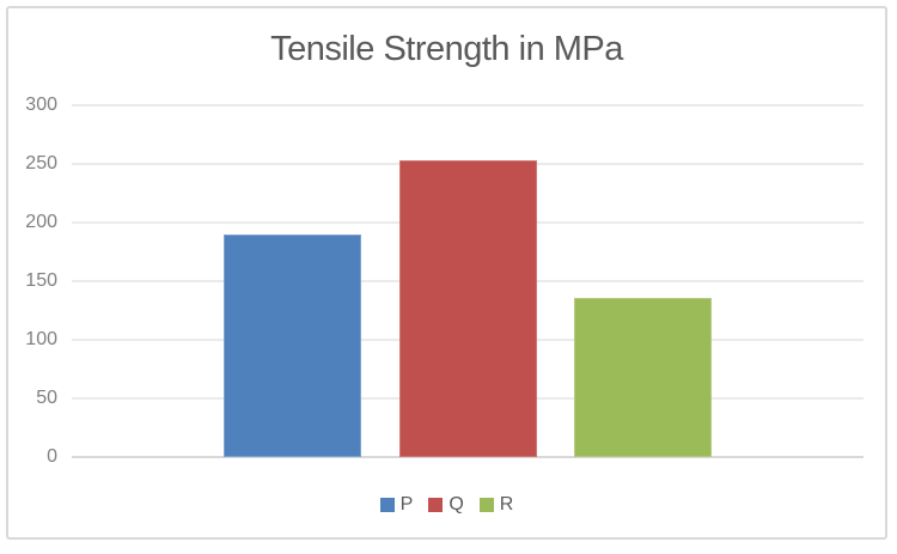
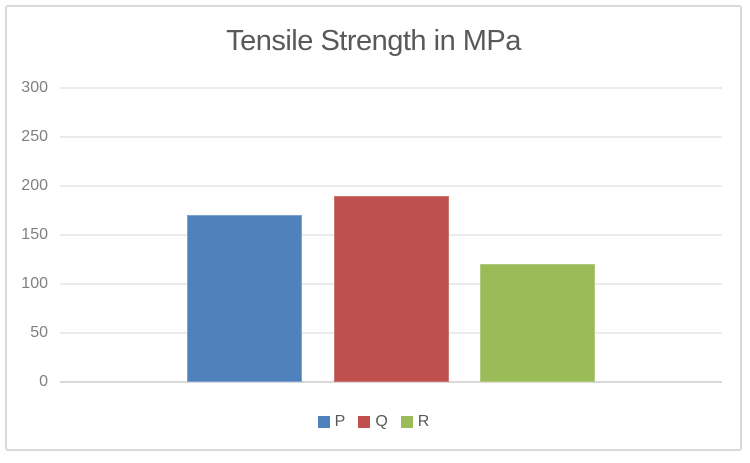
P: 190 -> 170
Q: 250 -> 190
R: 140 -> 120
